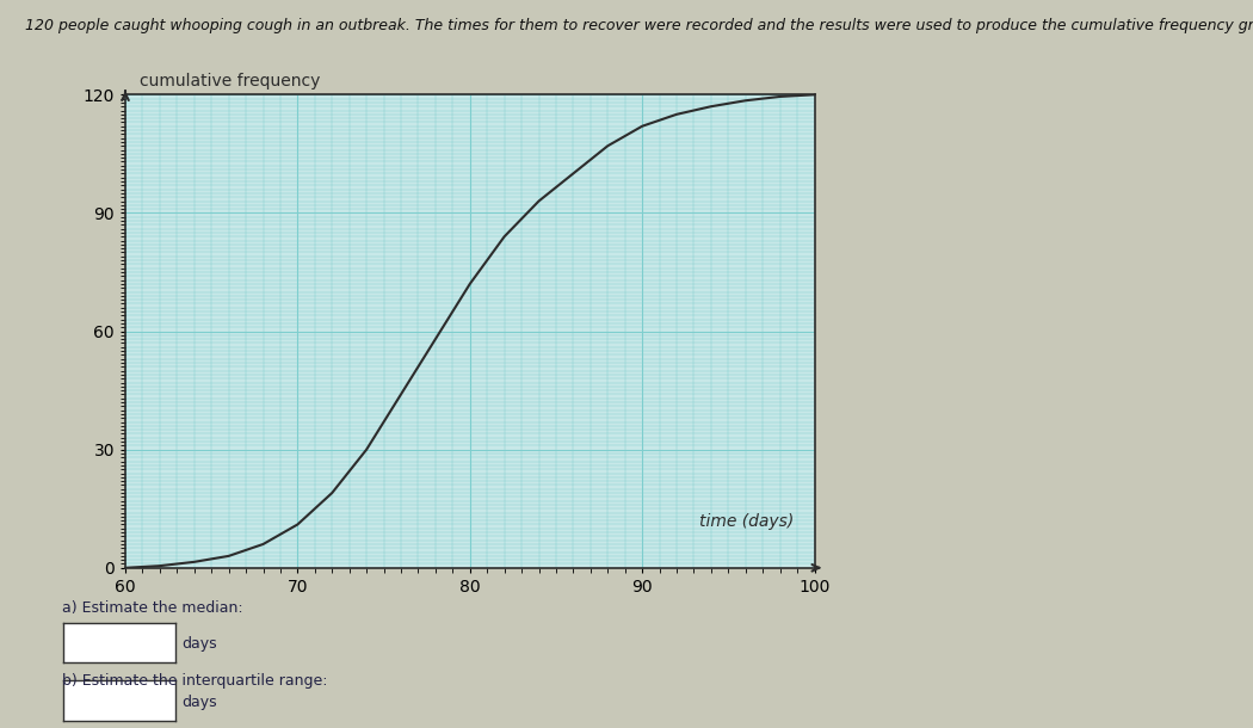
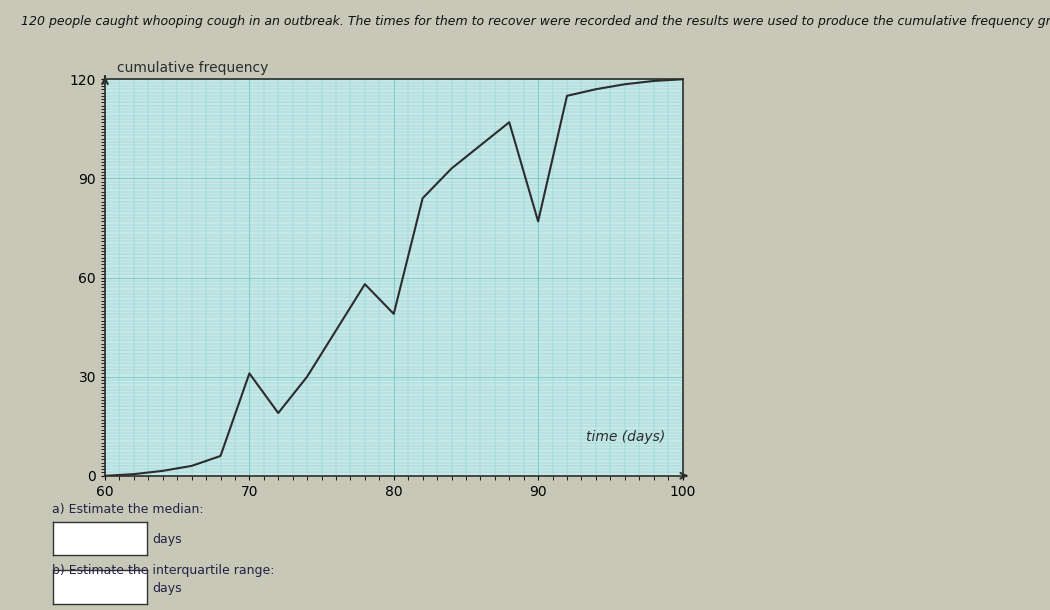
70: 11.0 -> 31.0
80: 72.0 -> 49.0
90: 112.0 -> 77.0
